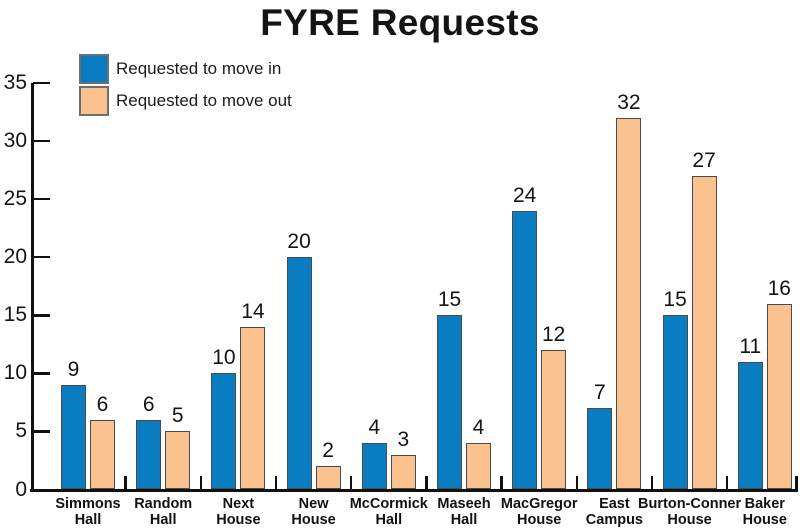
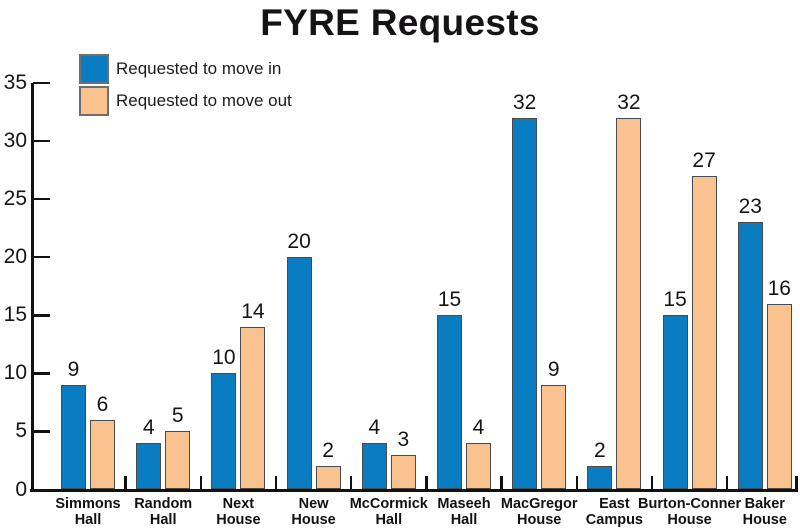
Requested to move in/Random Hall: 6 -> 4
Requested to move in/MacGregor House: 24 -> 32
Requested to move out/MacGregor House: 12 -> 9
Requested to move in/East Campus: 7 -> 2
Requested to move in/Baker House: 11 -> 23
